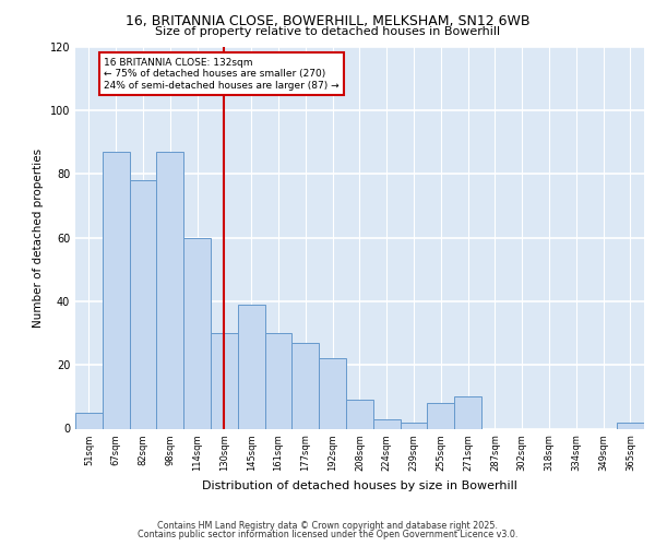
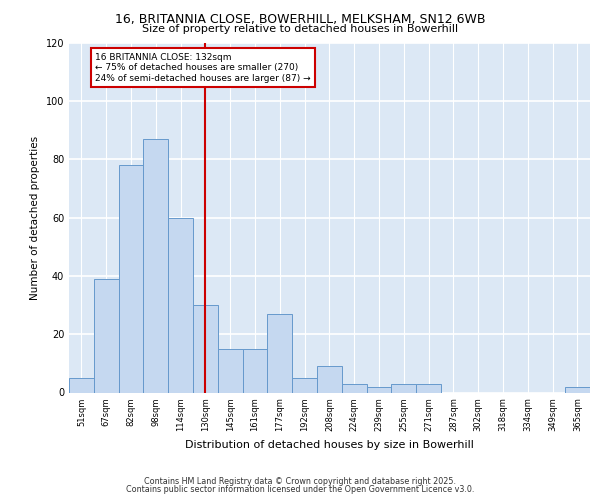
67sqm: 87 -> 39
145sqm: 39 -> 15
161sqm: 30 -> 15
192sqm: 22 -> 5
255sqm: 8 -> 3
271sqm: 10 -> 3
